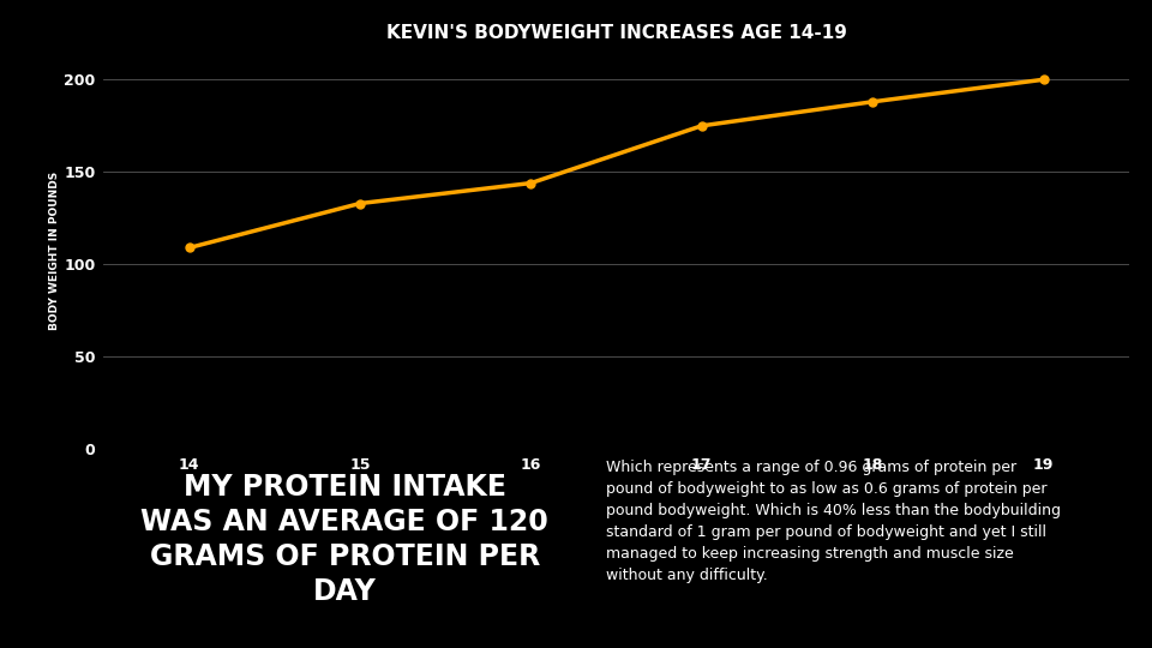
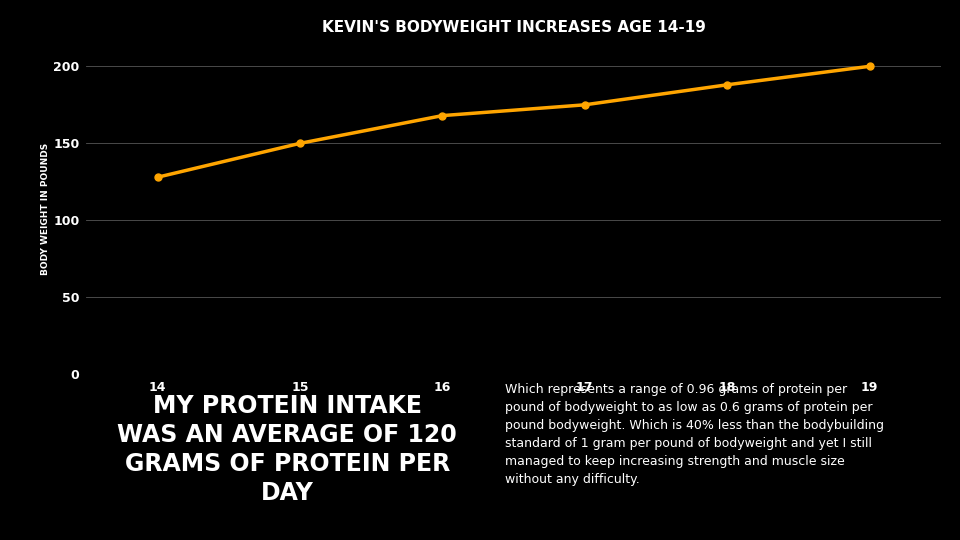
14: 109 -> 128
15: 133 -> 150
16: 144 -> 168
